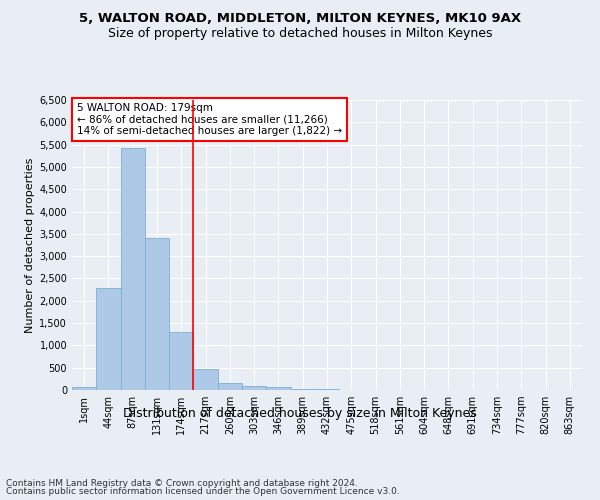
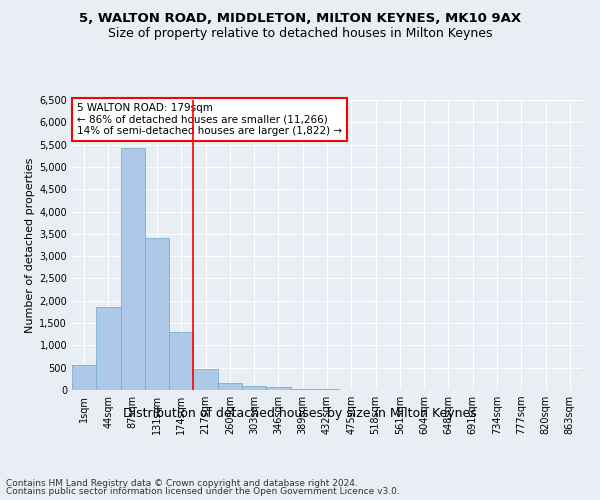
1sqm: 60 -> 550
44sqm: 2,280 -> 1,850
